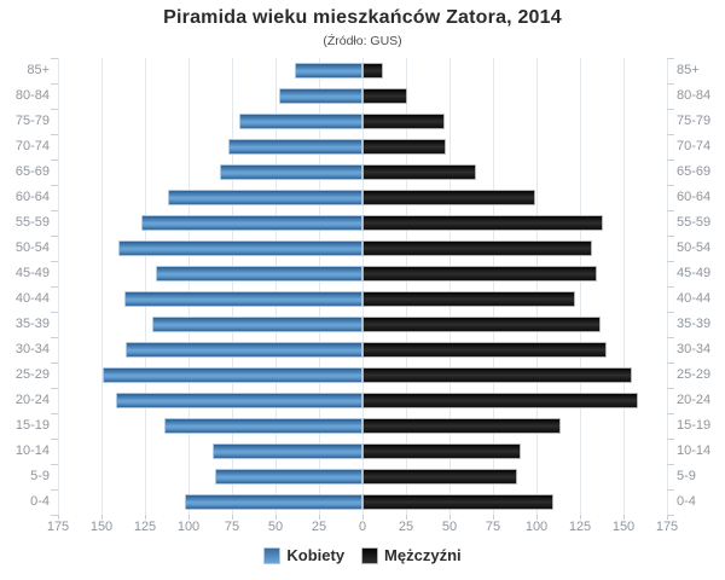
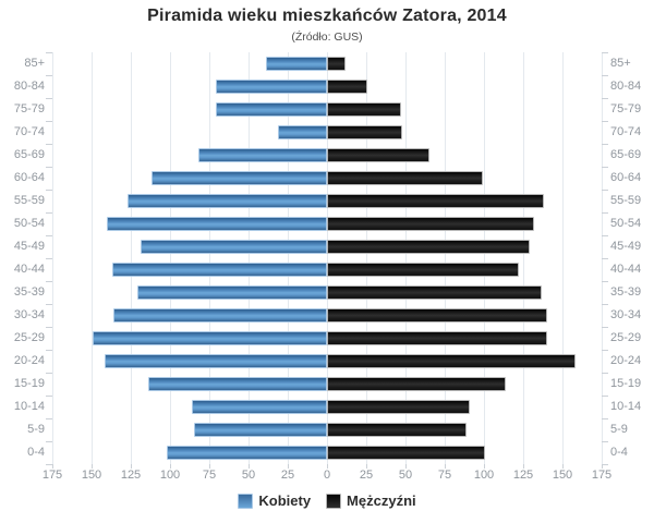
Kobiety/80-84: 48 -> 71
Kobiety/70-74: 77 -> 31
Mężczyźni/45-49: 135 -> 129
Mężczyźni/25-29: 155 -> 140
Mężczyźni/0-4: 110 -> 101
